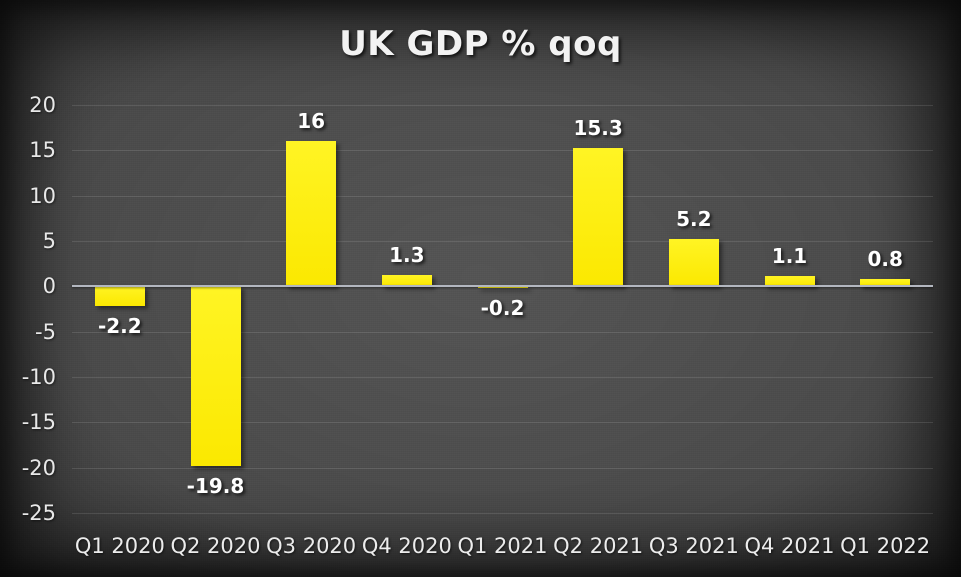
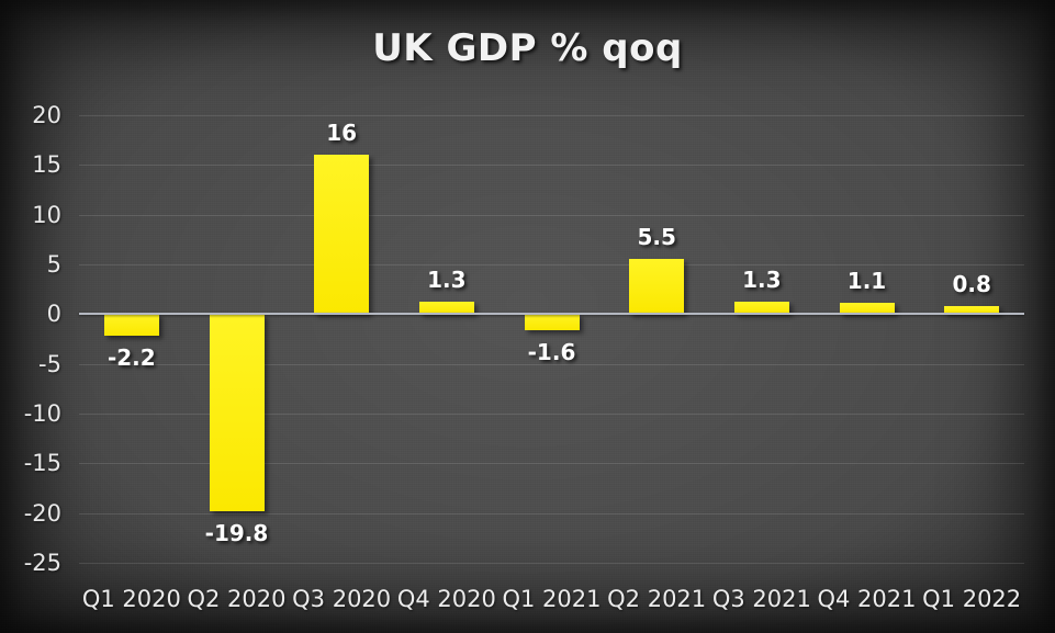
Q1 2021: -0.2 -> -1.6
Q2 2021: 15.3 -> 5.5
Q3 2021: 5.2 -> 1.3
